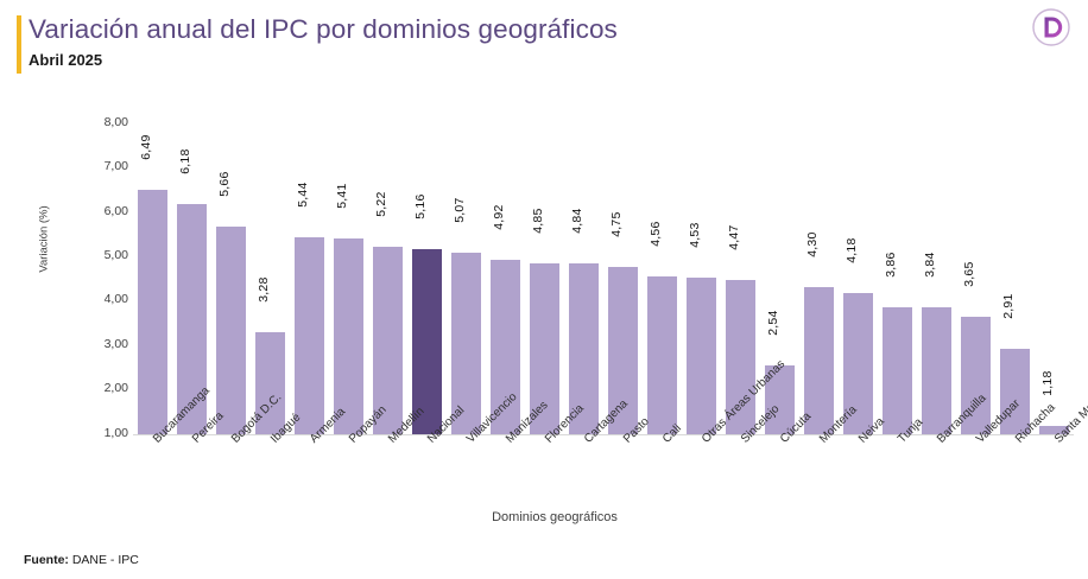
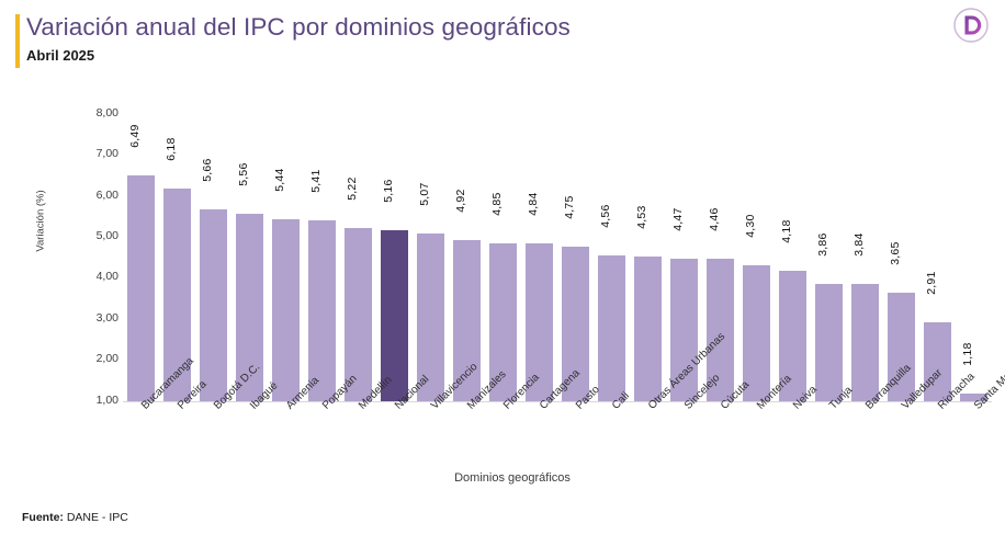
Ibagué: 3,28 -> 5,56
Cúcuta: 2,54 -> 4,46
